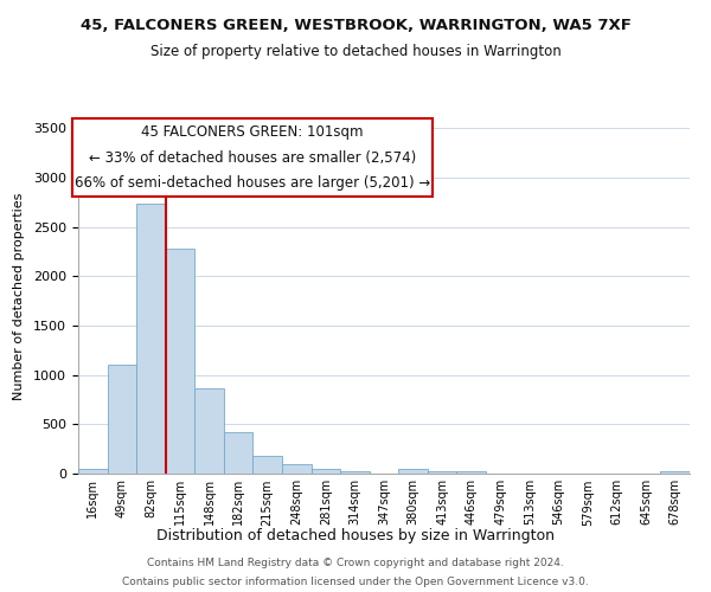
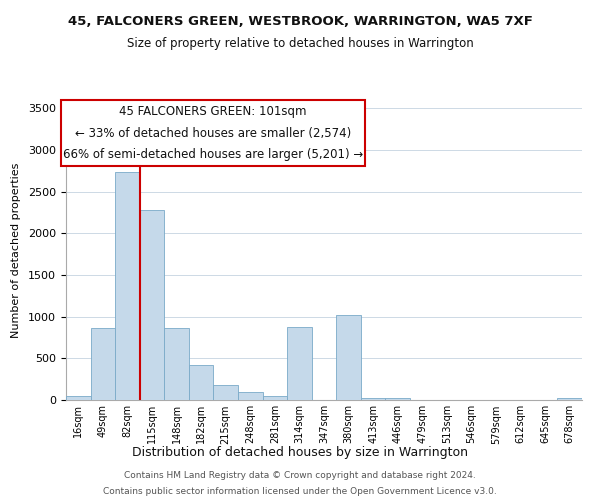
49sqm: 1100 -> 860
314sqm: 20 -> 880
380sqm: 50 -> 1020
